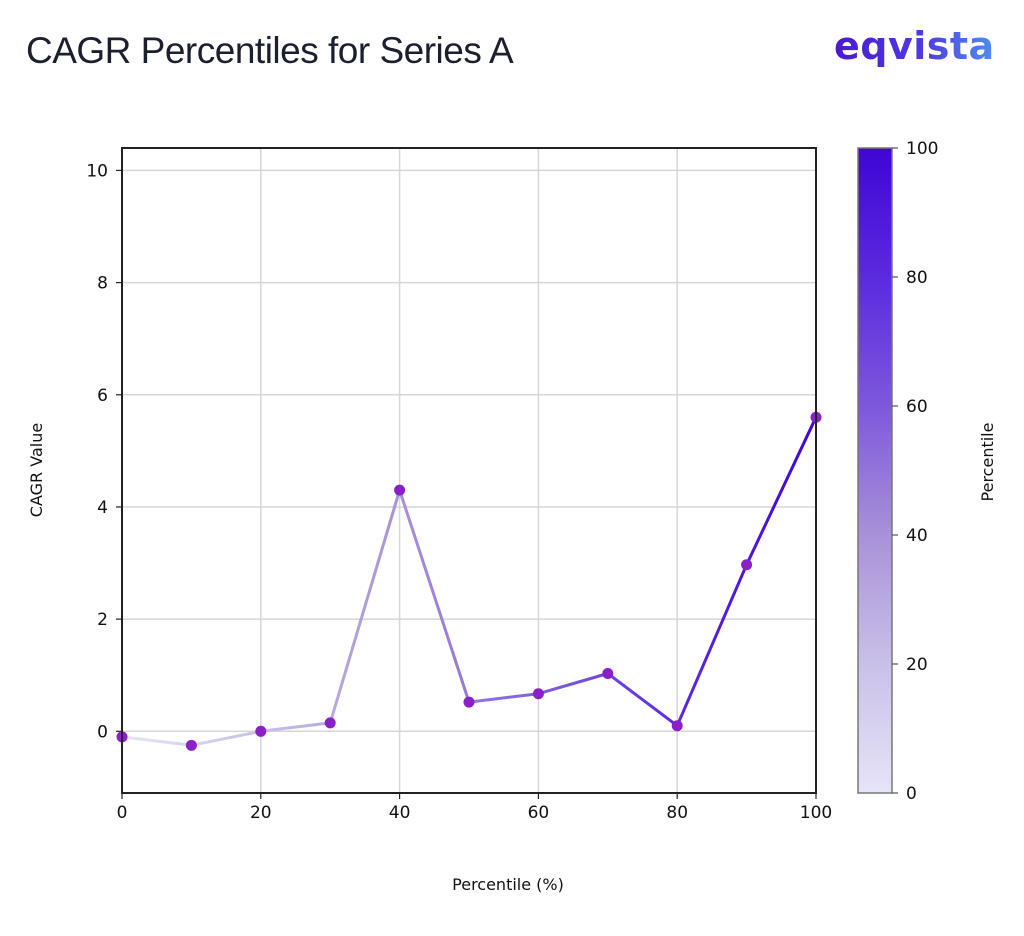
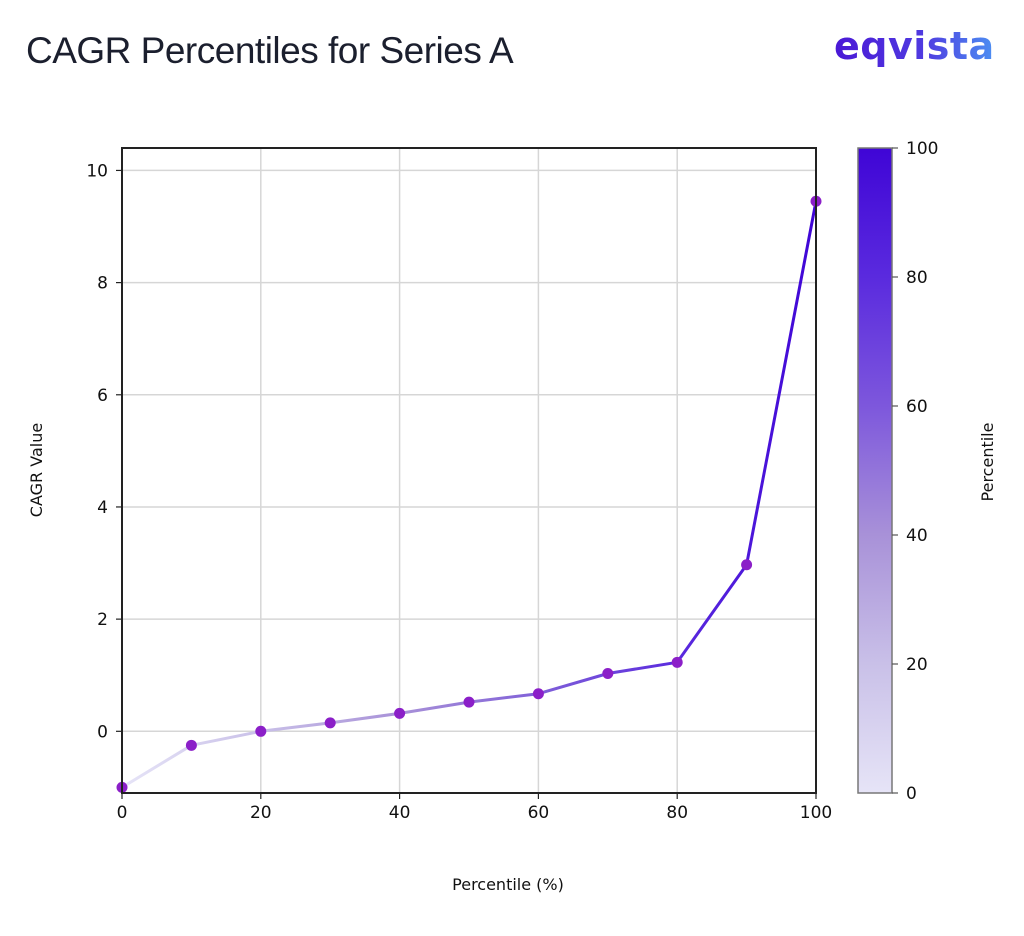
0: -0.1 -> -1.0
40: 4.3 -> 0.3
80: 0.1 -> 1.2
100: 5.6 -> 9.4
